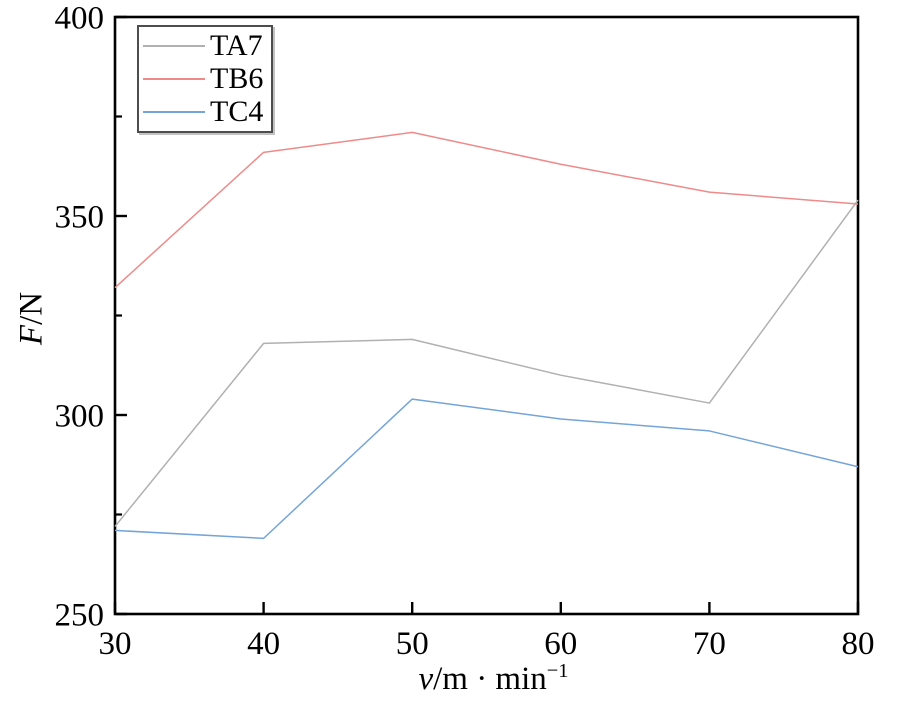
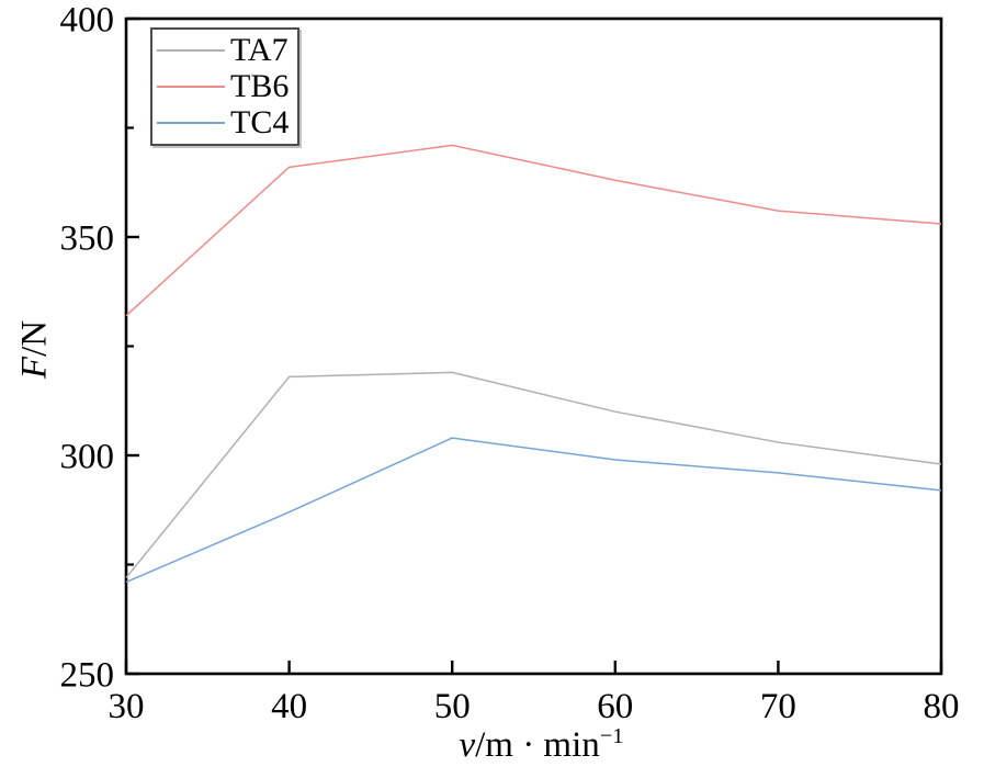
TC4/40: 269 -> 287
TA7/80: 354 -> 298
TC4/80: 287 -> 292
